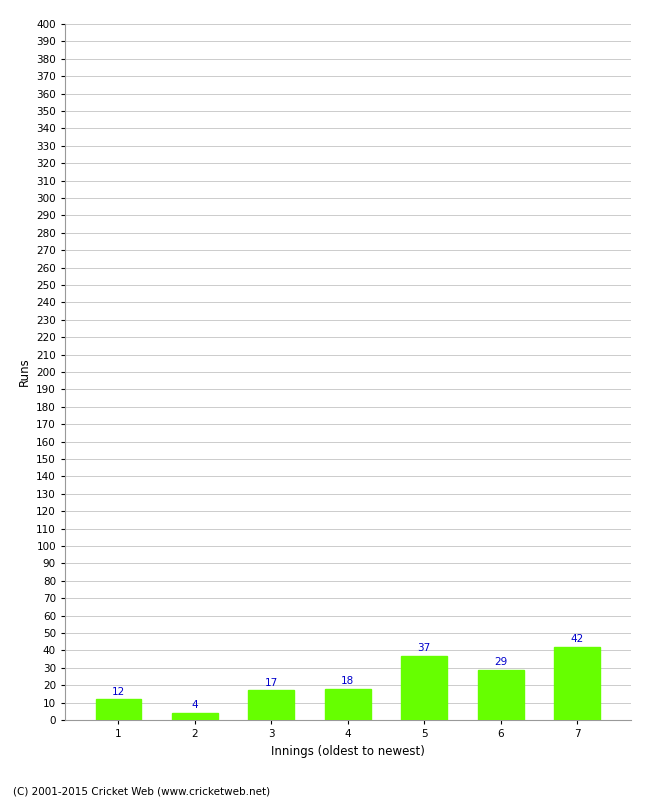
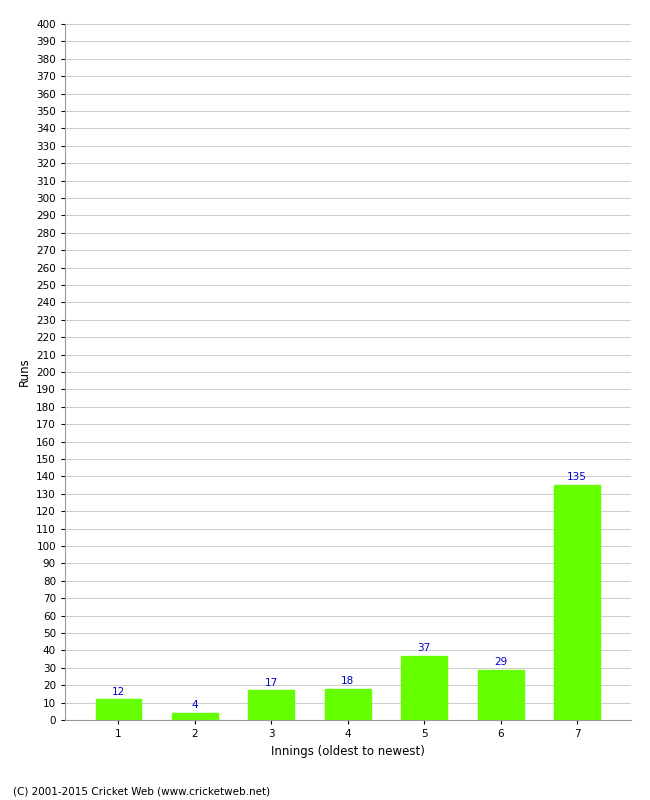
7: 42 -> 135
